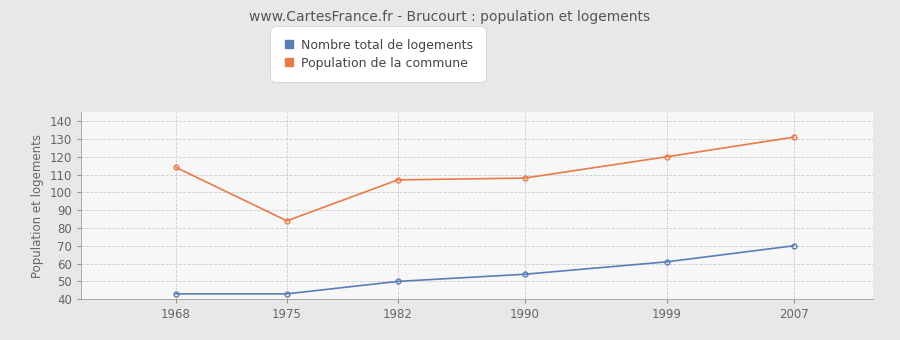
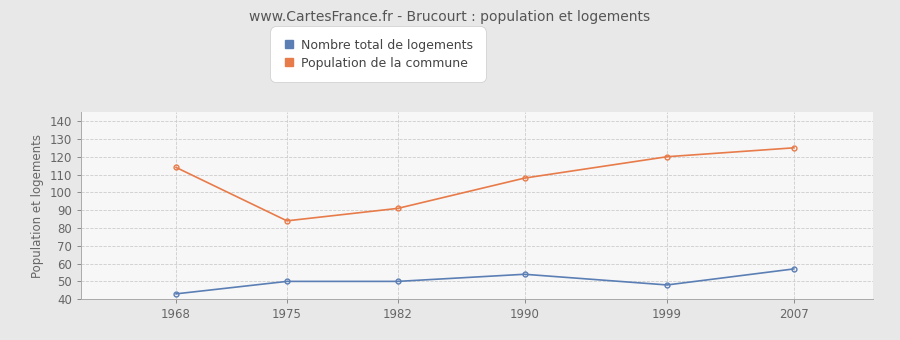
Nombre total de logements/1975: 43 -> 50
Population de la commune/1982: 107 -> 91
Nombre total de logements/1999: 61 -> 48
Nombre total de logements/2007: 70 -> 57
Population de la commune/2007: 131 -> 125
